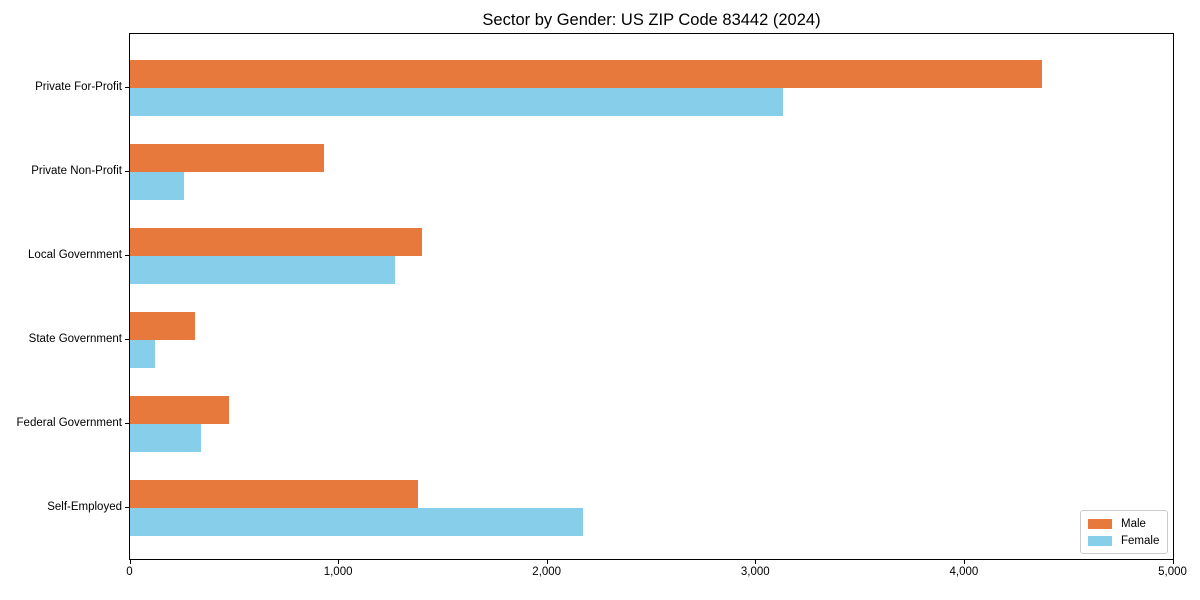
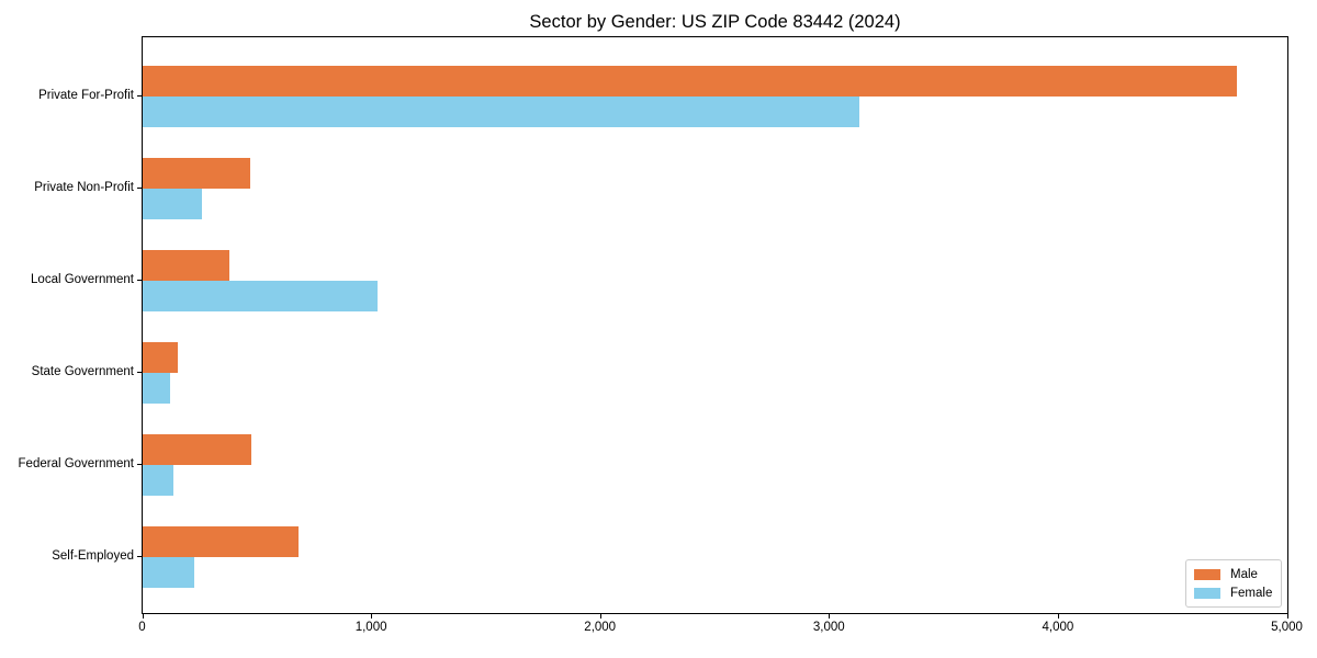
Male/Private For-Profit: 4370 -> 4780
Male/Private Non-Profit: 930 -> 470
Male/Local Government: 1400 -> 380
Female/Local Government: 1270 -> 1020
Male/State Government: 310 -> 160
Female/Federal Government: 340 -> 140
Male/Self-Employed: 1380 -> 680
Female/Self-Employed: 2170 -> 220
